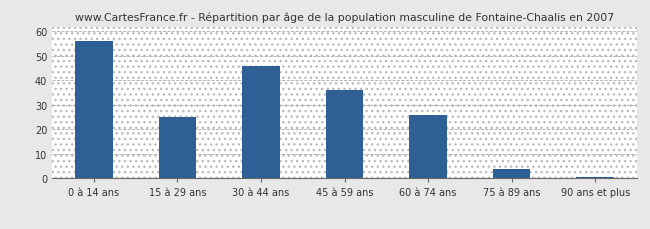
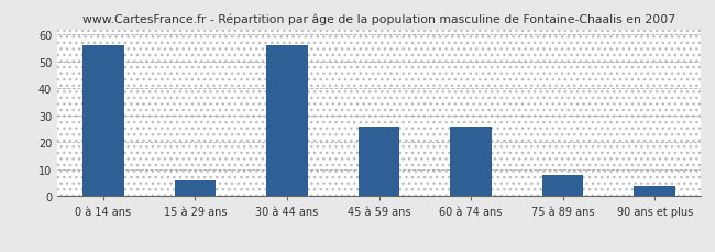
15 à 29 ans: 25.0 -> 6.0
30 à 44 ans: 46.0 -> 56.0
45 à 59 ans: 36.0 -> 26.0
75 à 89 ans: 4.0 -> 8.0
90 ans et plus: 0.5 -> 4.0
